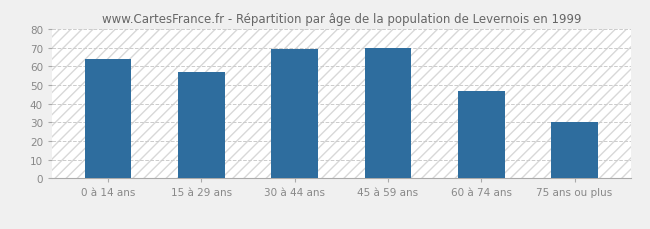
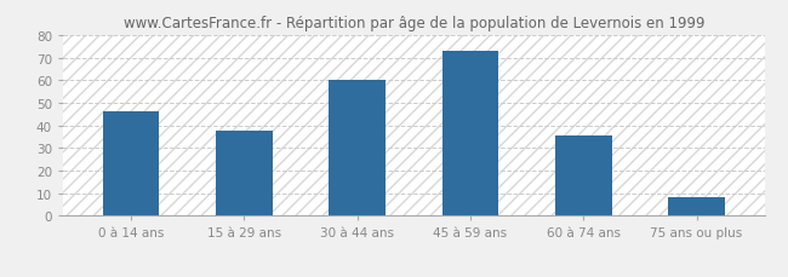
0 à 14 ans: 64 -> 46
15 à 29 ans: 57 -> 38
30 à 44 ans: 69 -> 60
45 à 59 ans: 70 -> 73
60 à 74 ans: 47 -> 36
75 ans ou plus: 30 -> 8
